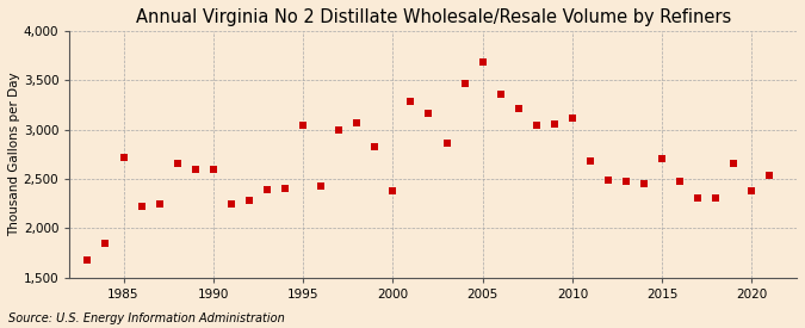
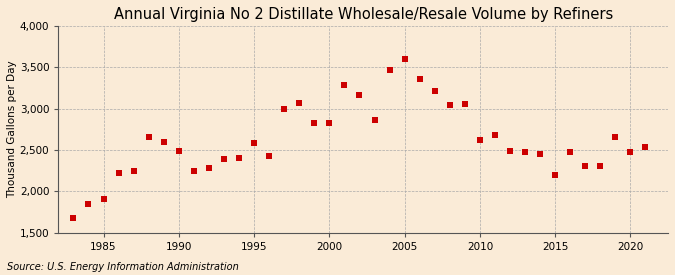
1985: 2,720 -> 1,900
1990: 2,600 -> 2,490
1995: 3,040 -> 2,580
2000: 2,380 -> 2,830
2005: 3,680 -> 3,600
2010: 3,120 -> 2,620
2015: 2,700 -> 2,200
2020: 2,380 -> 2,470
